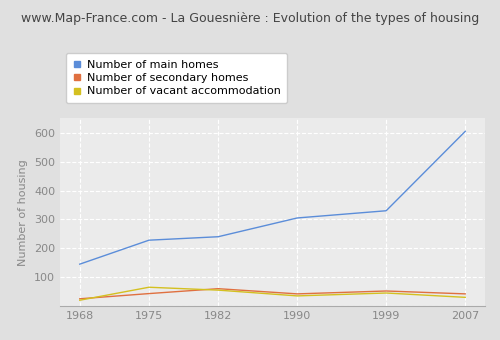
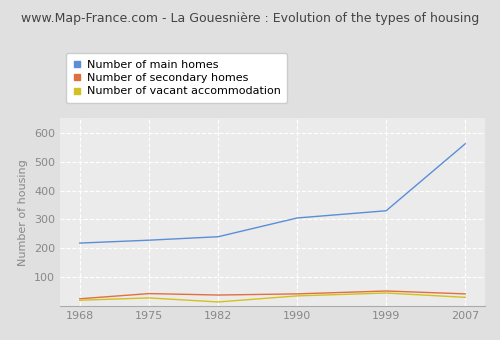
Number of main homes/1968: 145 -> 218
Number of vacant accommodation/1975: 65 -> 28
Number of secondary homes/1982: 60 -> 38
Number of vacant accommodation/1982: 55 -> 14
Number of main homes/2007: 605 -> 562
